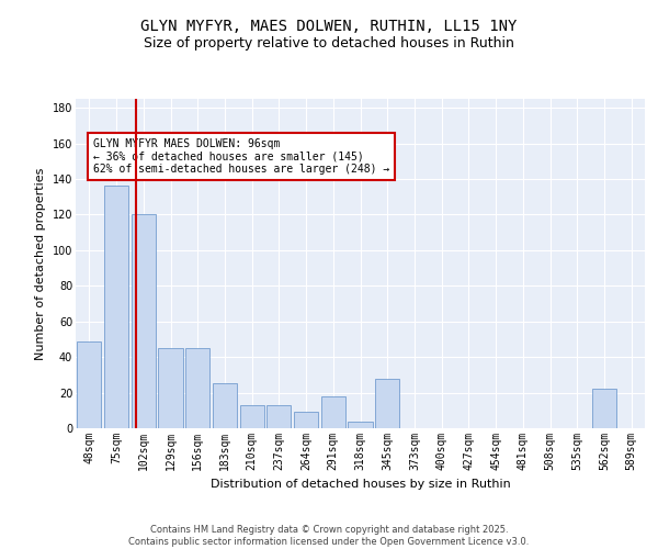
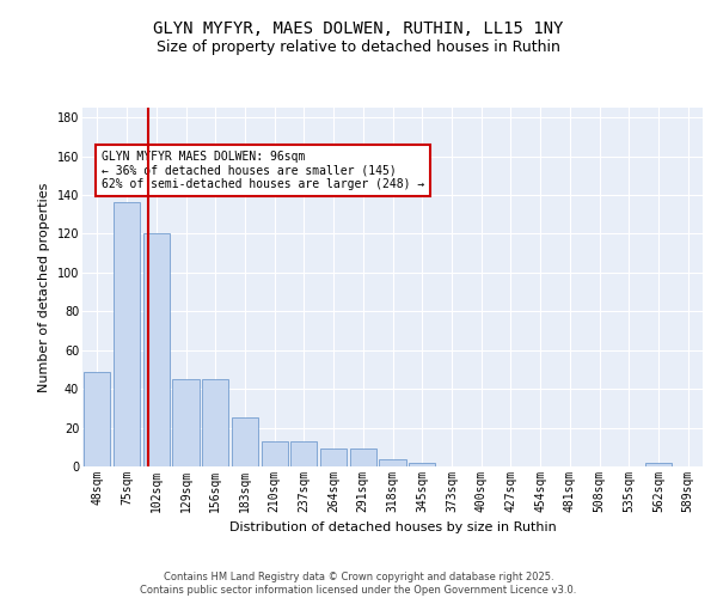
291sqm: 18 -> 9
345sqm: 28 -> 2
562sqm: 22 -> 2
